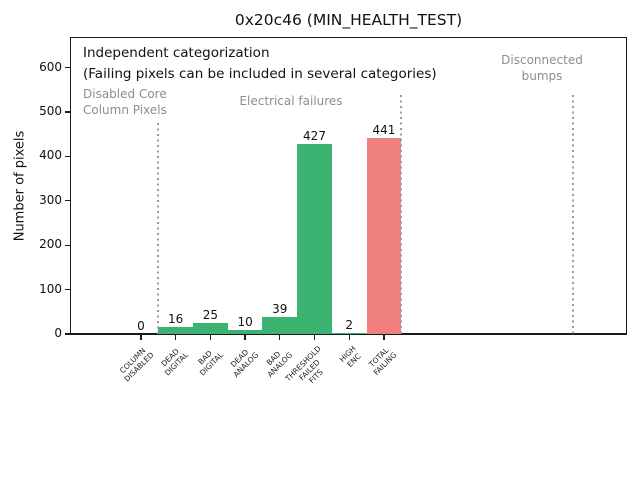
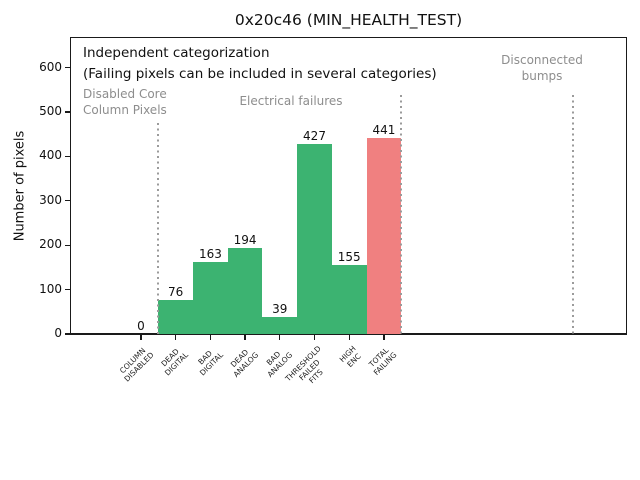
DEAD DIGITAL: 16 -> 76
BAD DIGITAL: 25 -> 163
DEAD ANALOG: 10 -> 194
HIGH ENC: 2 -> 155
